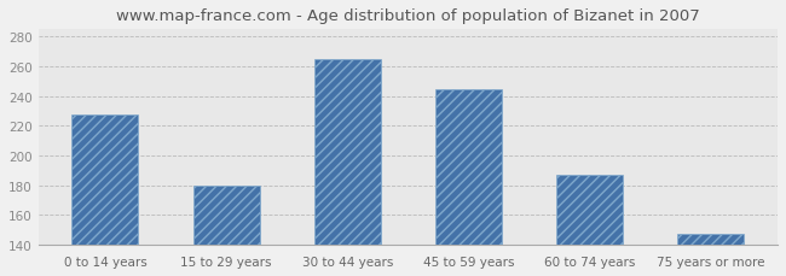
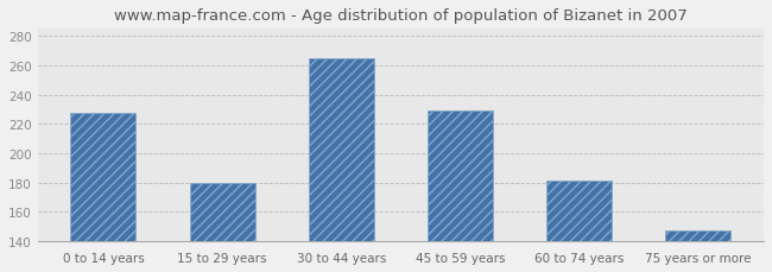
45 to 59 years: 245 -> 229
60 to 74 years: 187 -> 181
